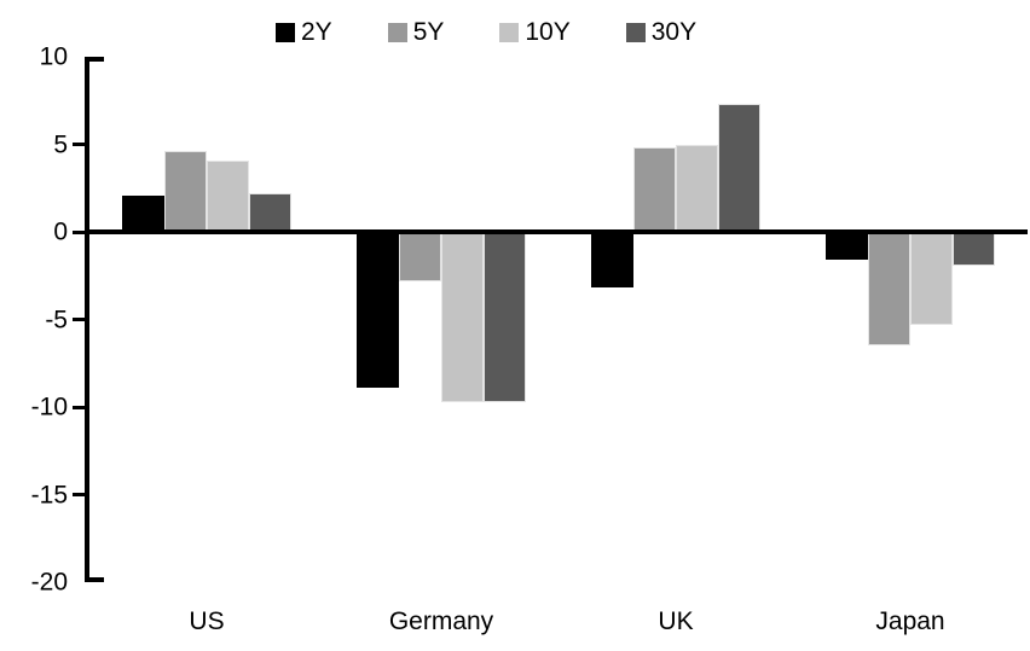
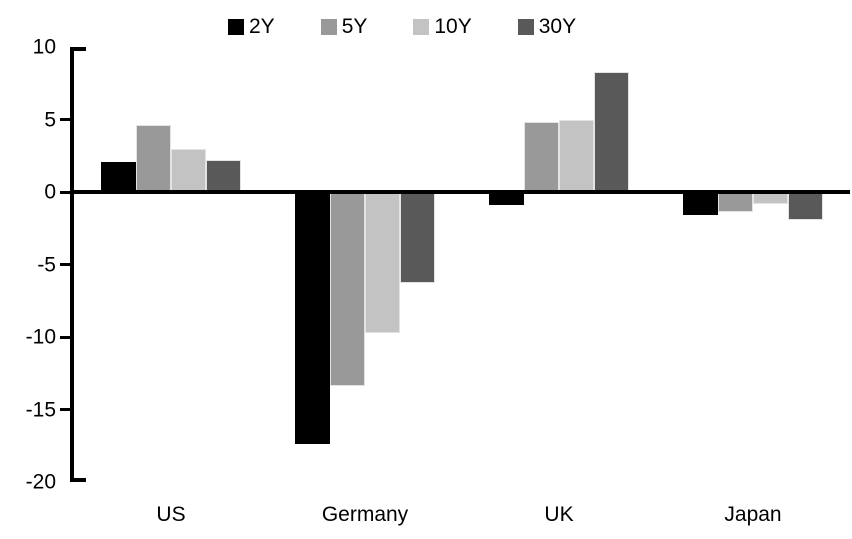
10Y/US: 4.1 -> 3.0
2Y/Germany: -8.9 -> -17.4
5Y/Germany: -2.8 -> -13.4
30Y/Germany: -9.7 -> -6.3
2Y/UK: -3.2 -> -0.9
30Y/UK: 7.3 -> 8.3
5Y/Japan: -6.5 -> -1.4
10Y/Japan: -5.3 -> -0.8
